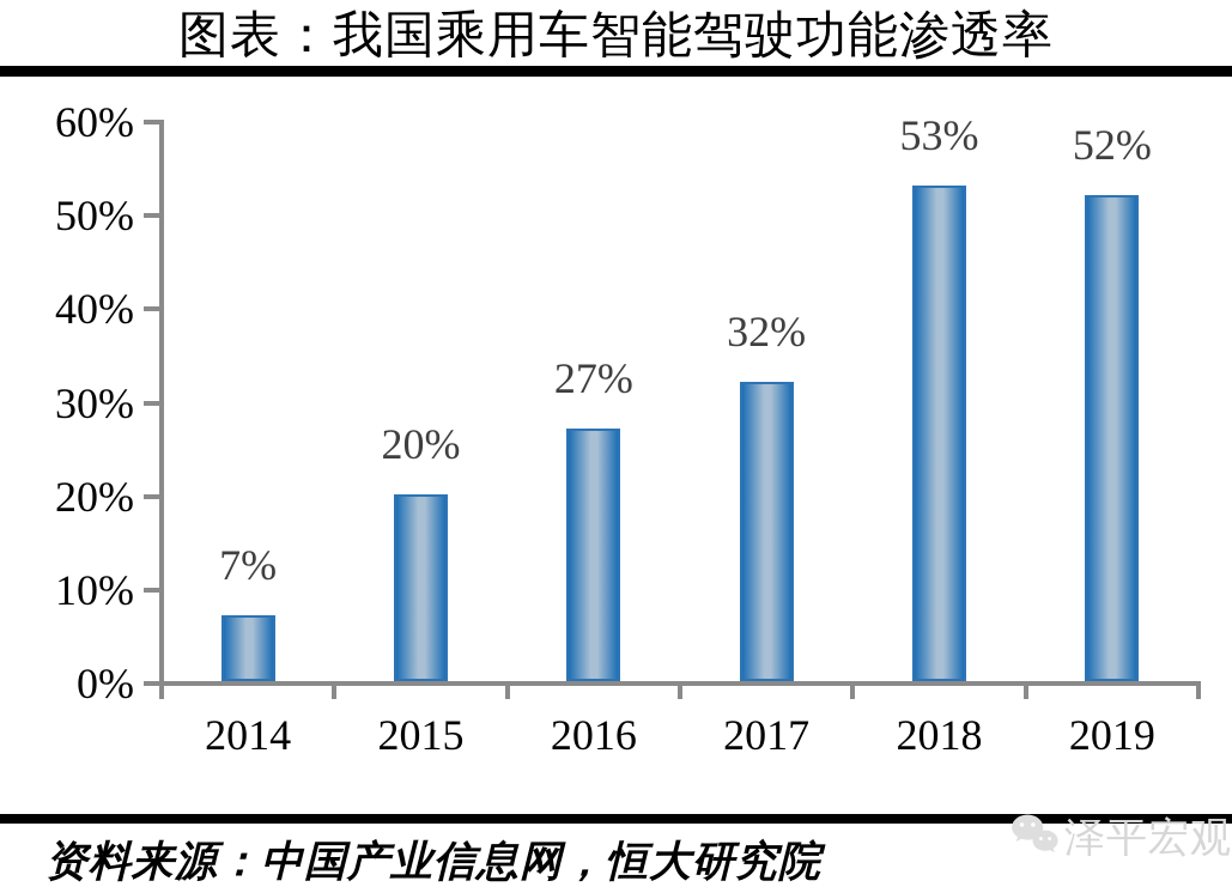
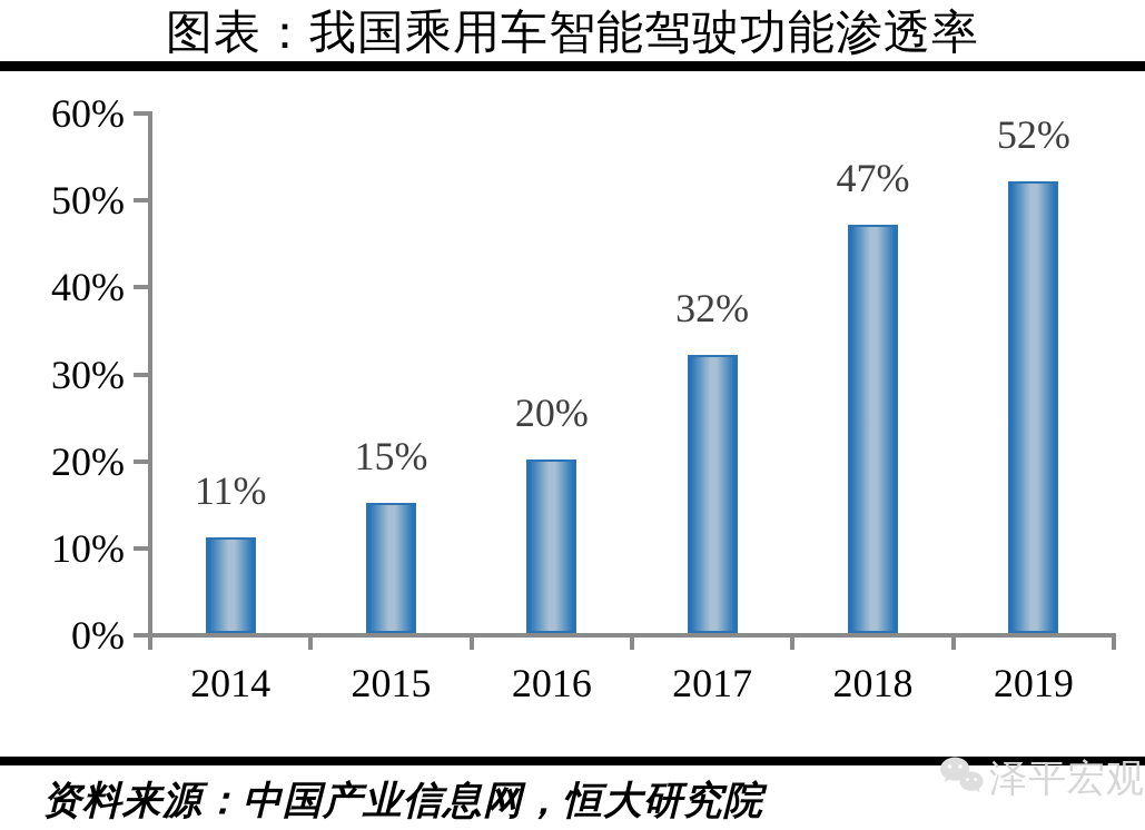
2014: 7% -> 11%
2015: 20% -> 15%
2016: 27% -> 20%
2018: 53% -> 47%
